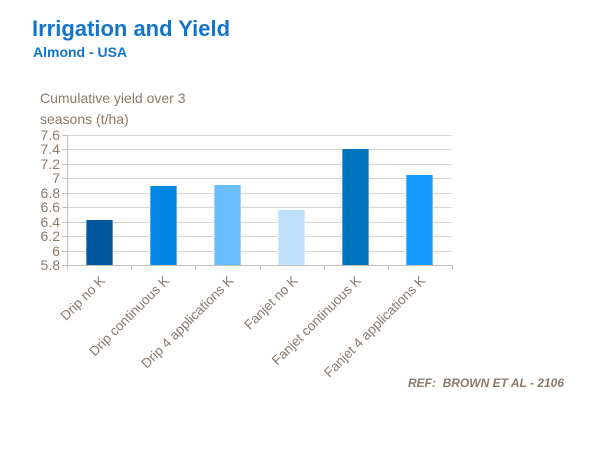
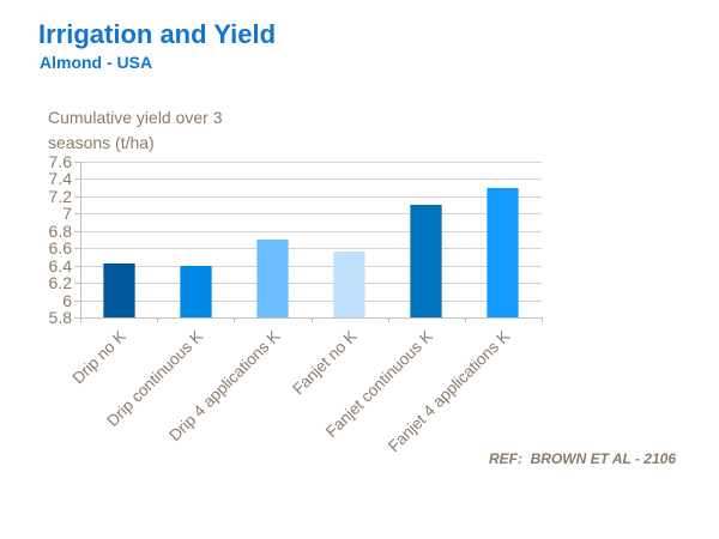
Drip continuous K: 6.9 -> 6.4
Drip 4 applications K: 6.9 -> 6.7
Fanjet continuous K: 7.4 -> 7.1
Fanjet 4 applications K: 7.0 -> 7.3
